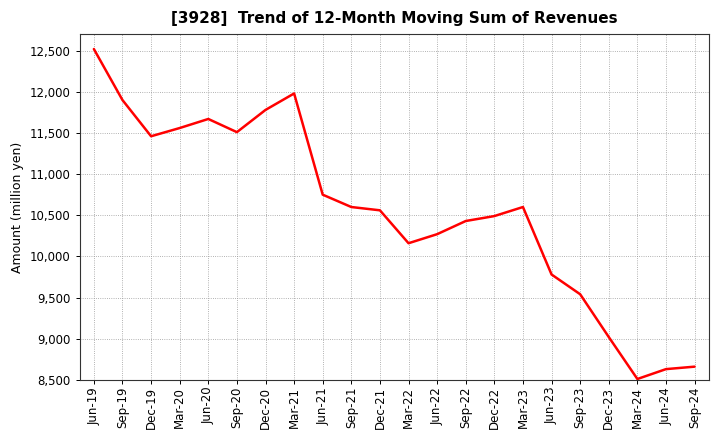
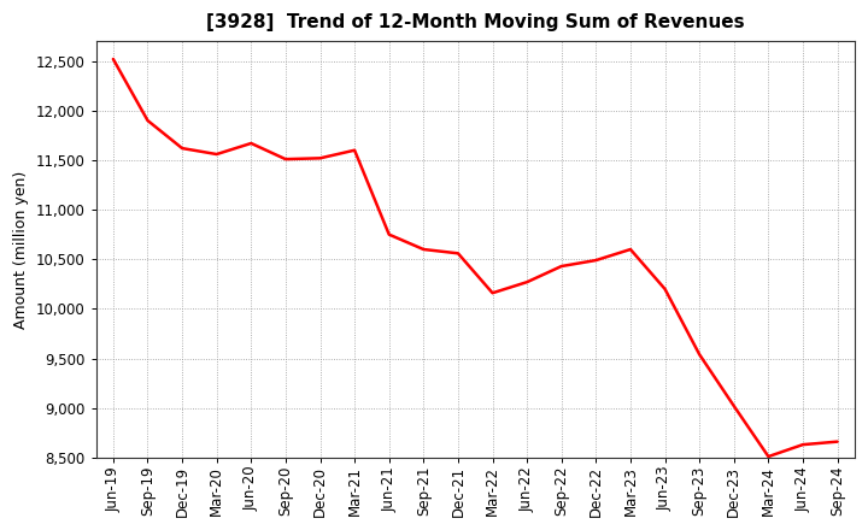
Dec-19: 11,460 -> 11,620
Dec-20: 11,780 -> 11,520
Mar-21: 11,980 -> 11,600
Jun-23: 9,780 -> 10,200
